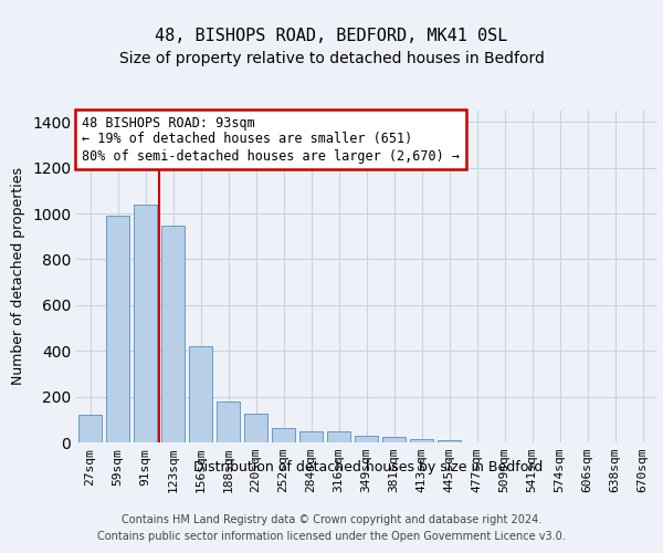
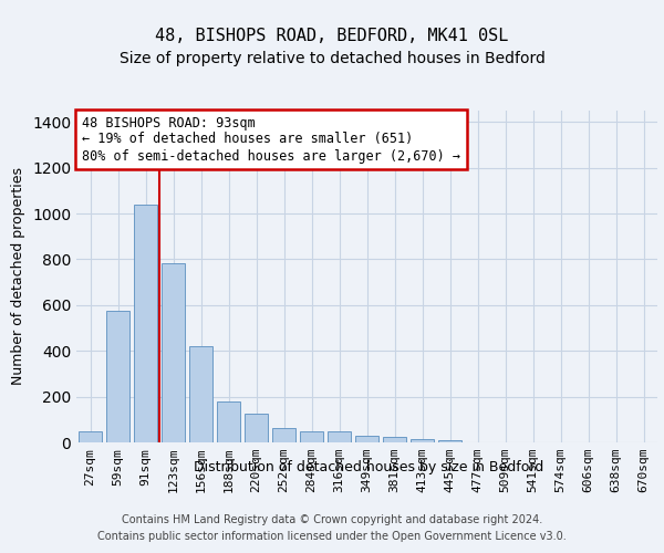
27sqm: 120 -> 50
59sqm: 990 -> 575
123sqm: 945 -> 785
